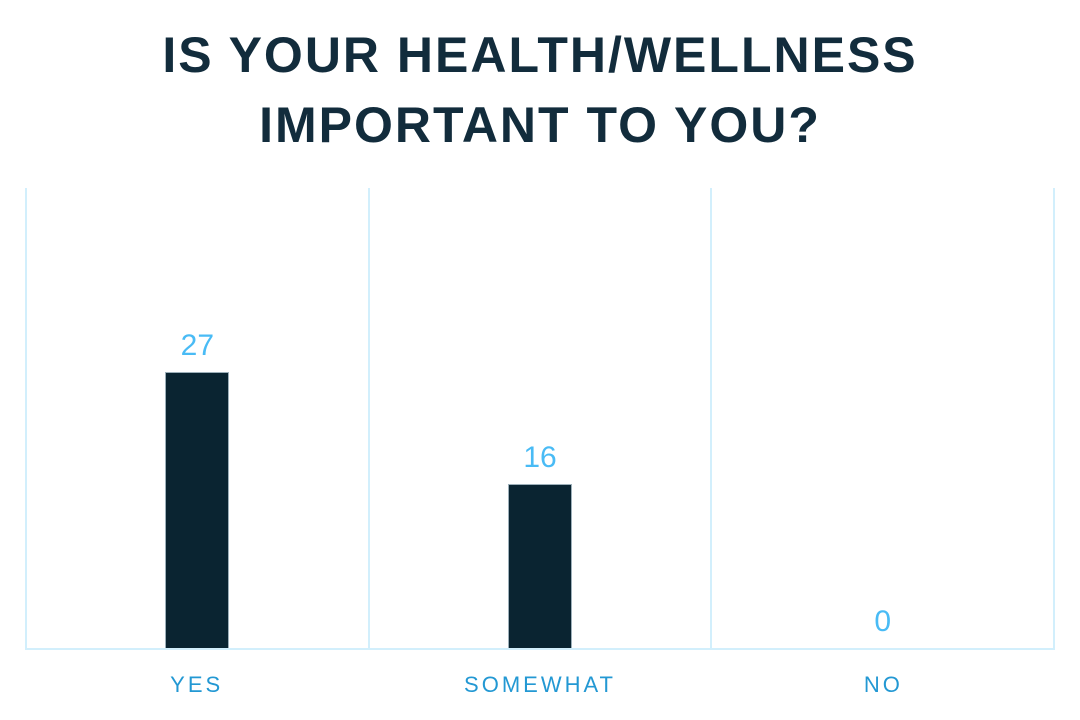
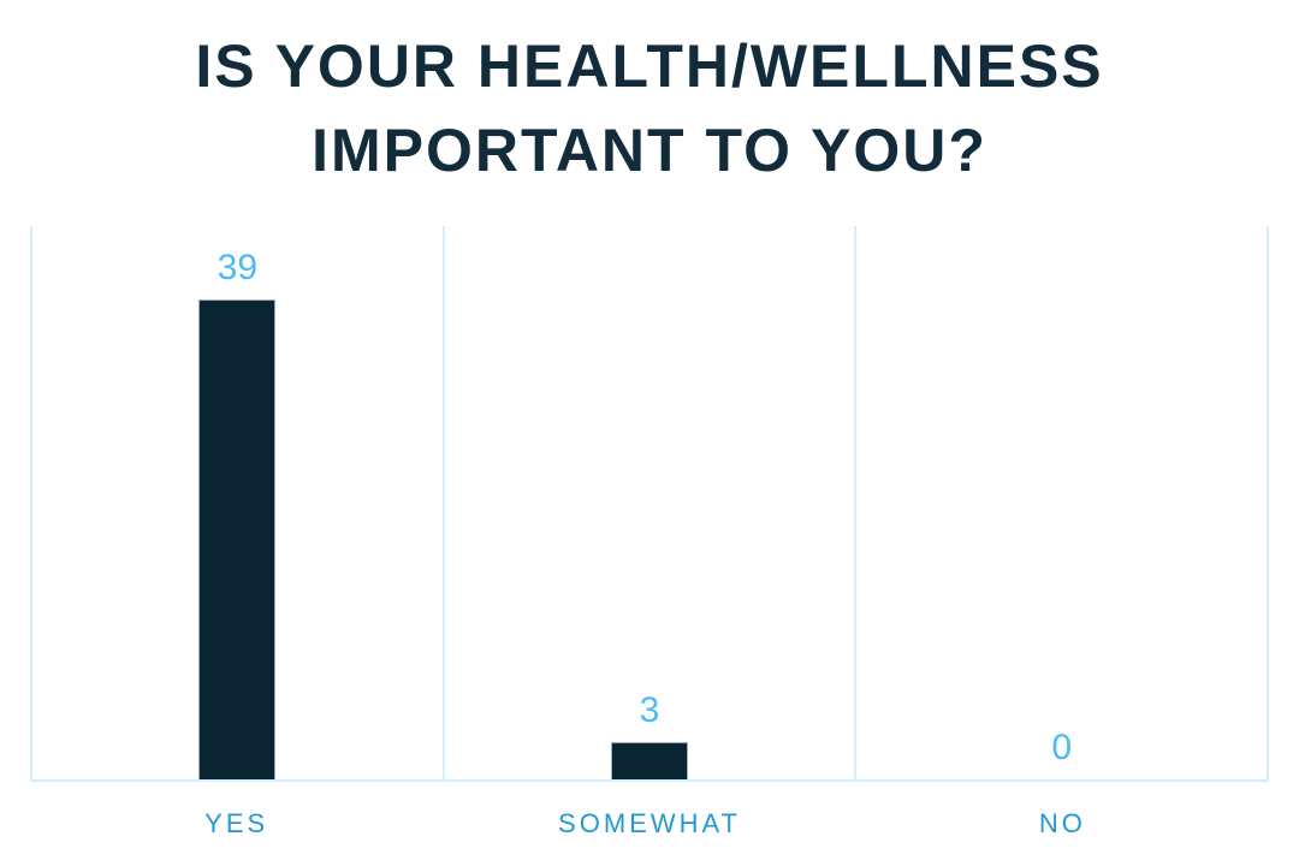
YES: 27 -> 39
SOMEWHAT: 16 -> 3
